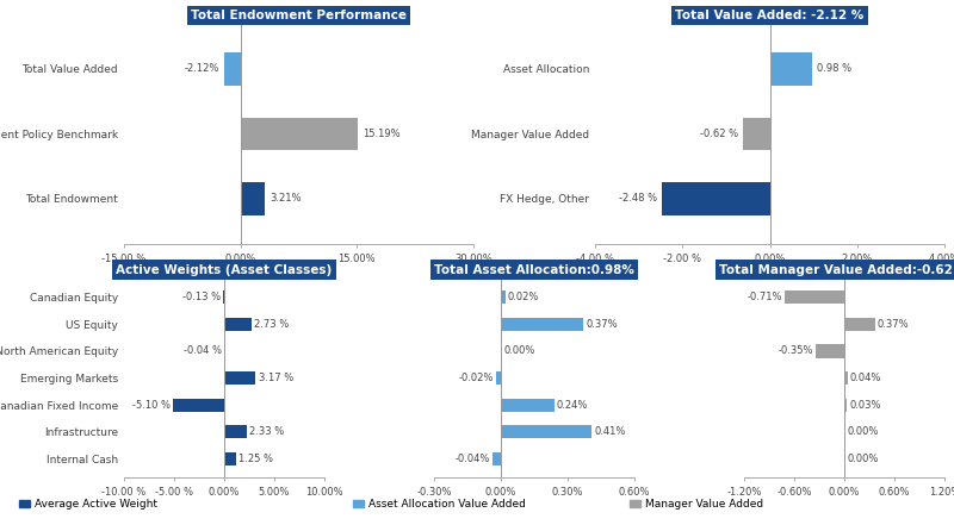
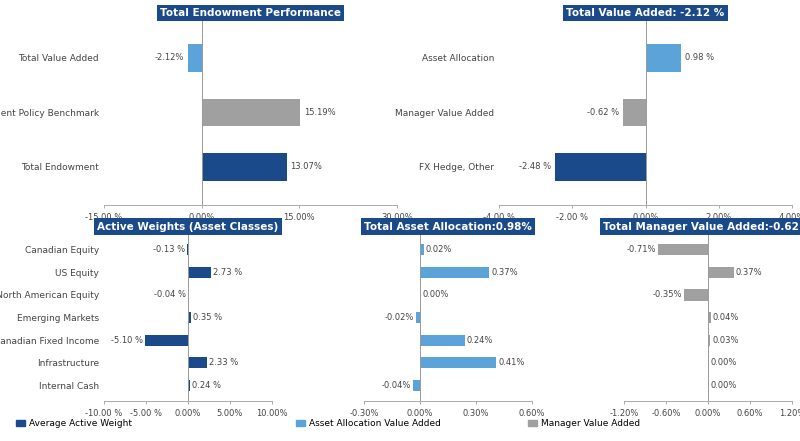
Total Endowment Performance/Total Endowment: 3.21% -> 13.07%
Active Weights (Asset Classes)/Emerging Markets: 3.17 -> 0.35
Active Weights (Asset Classes)/Internal Cash: 1.25 -> 0.24
